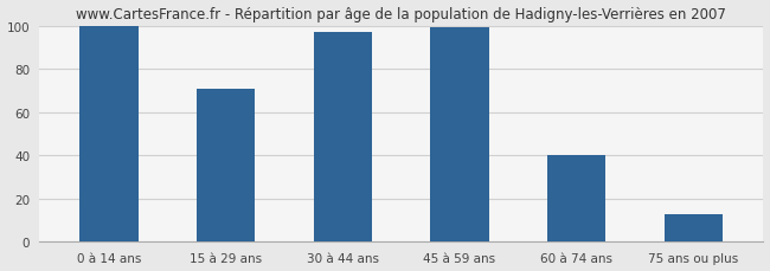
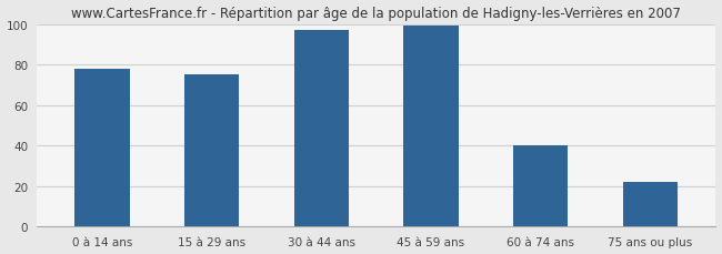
0 à 14 ans: 100 -> 78
15 à 29 ans: 71 -> 75
75 ans ou plus: 13 -> 22
